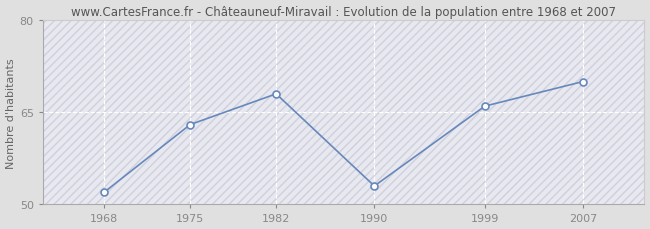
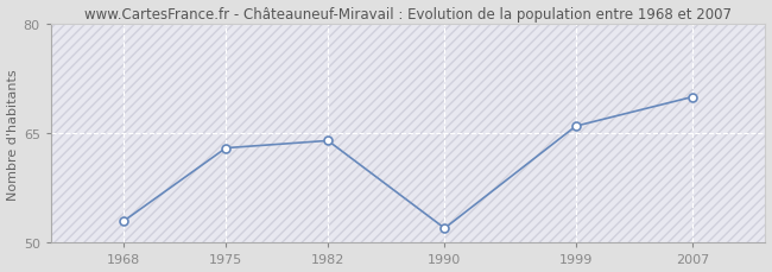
1968: 52 -> 53
1982: 68 -> 64
1990: 53 -> 52
